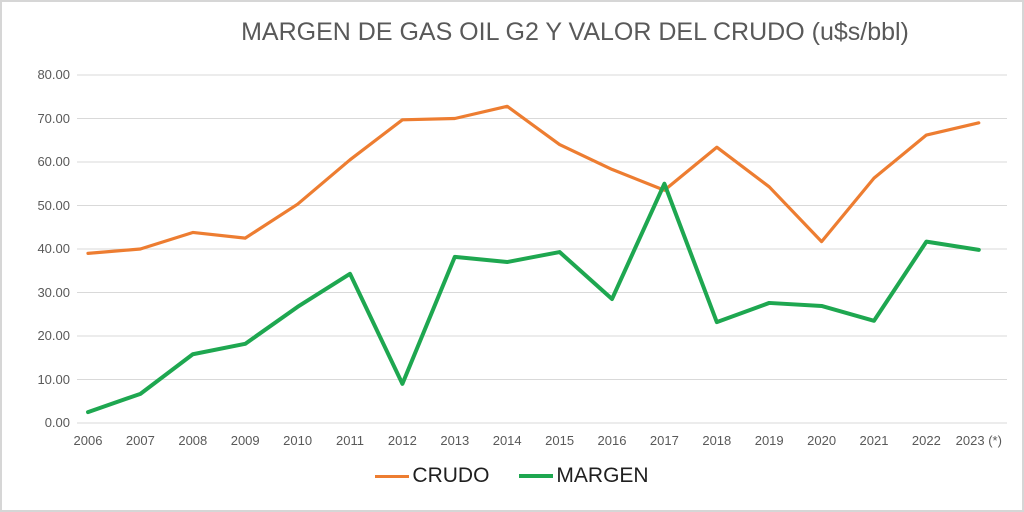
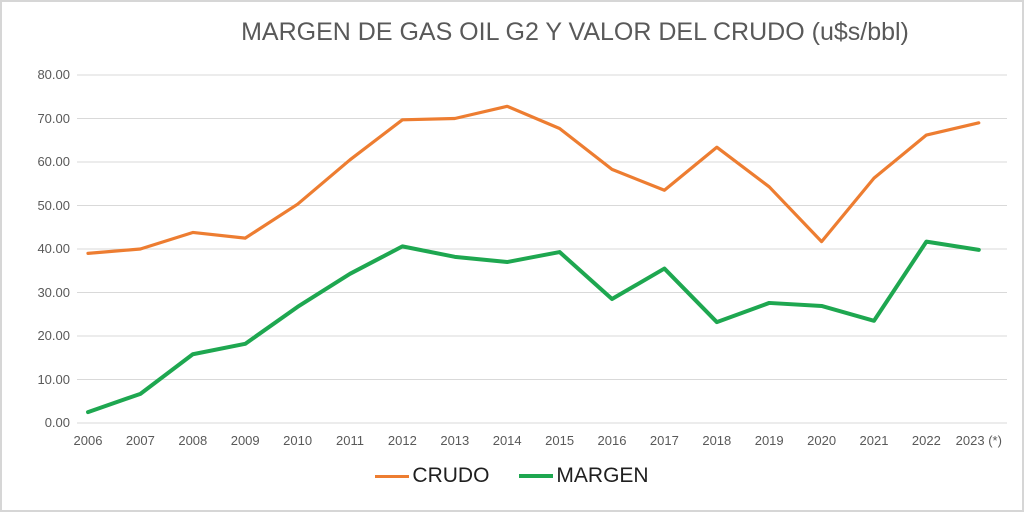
MARGEN/2012: 9 -> 41
CRUDO/2015: 64 -> 68
MARGEN/2017: 55 -> 36
